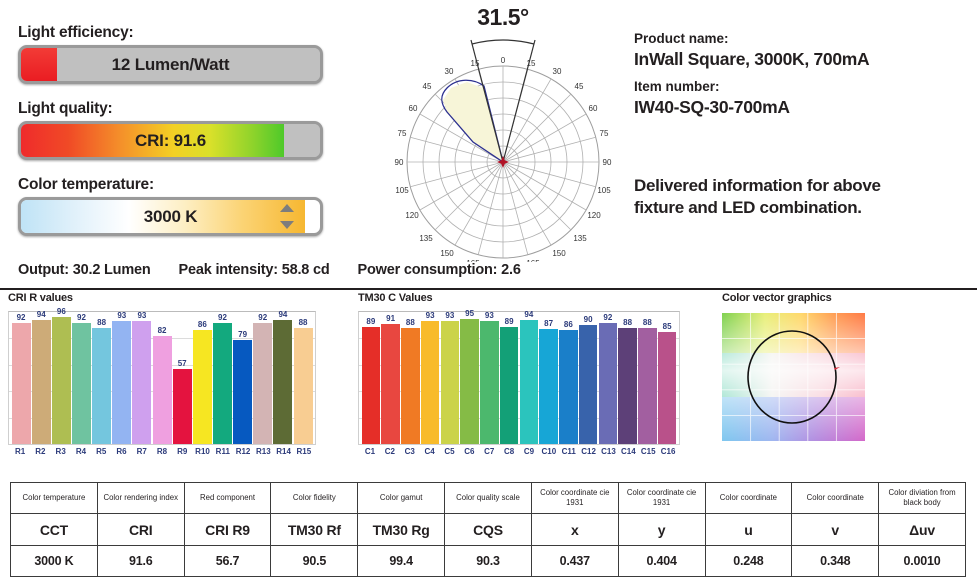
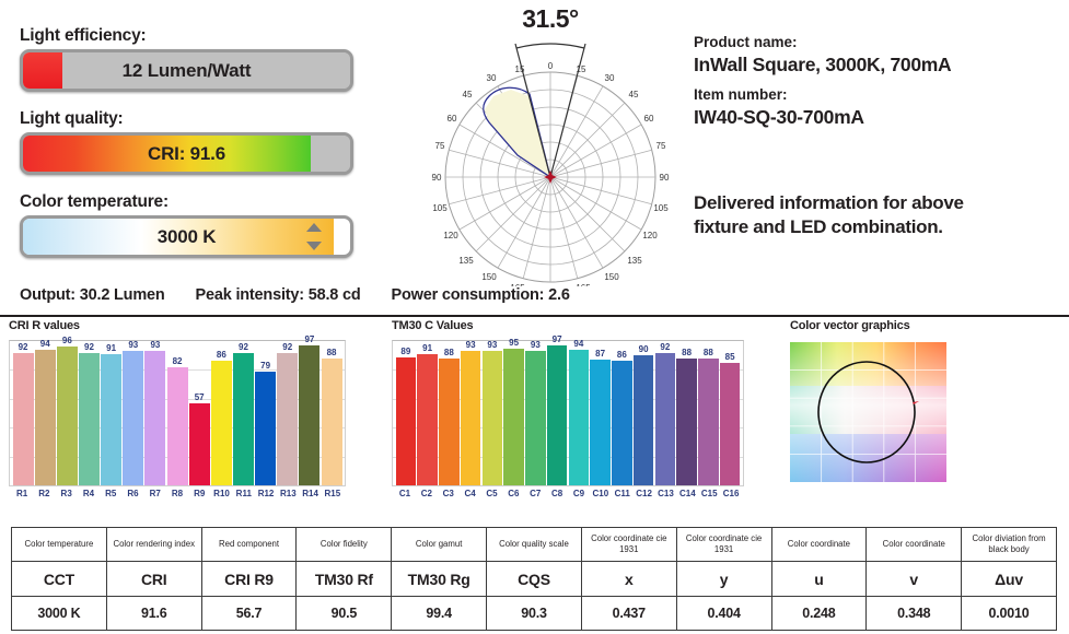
CRI R values/R5: 88 -> 91
CRI R values/R14: 94 -> 97
TM30 C Values/C8: 89 -> 97
